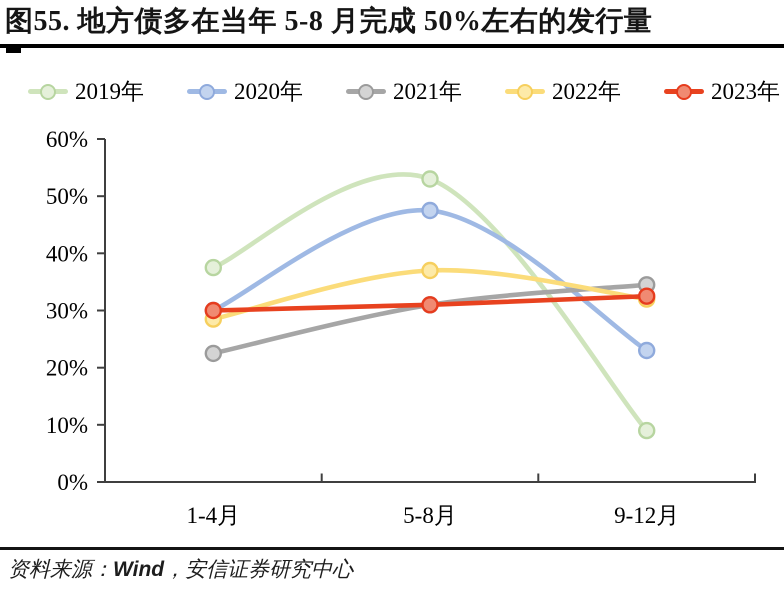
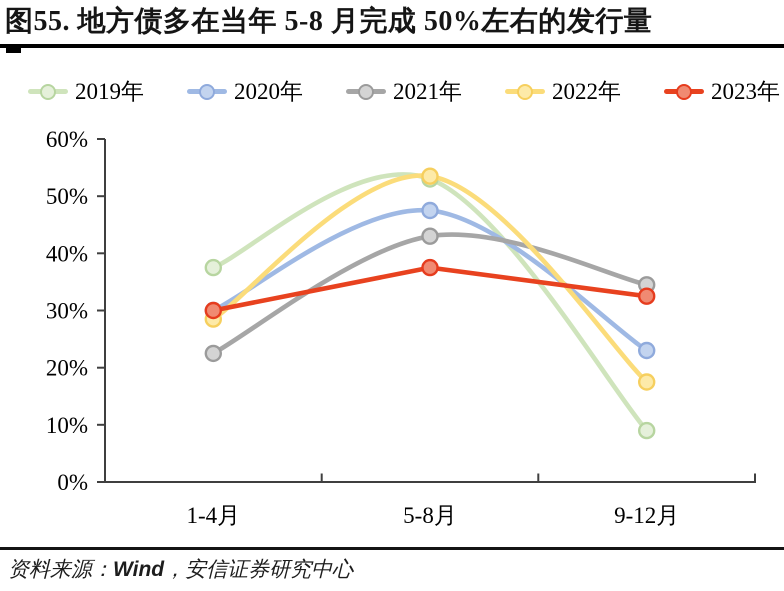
2021年/5-8月: 31% -> 43%
2022年/5-8月: 37% -> 54%
2023年/5-8月: 31% -> 38%
2022年/9-12月: 32% -> 18%
